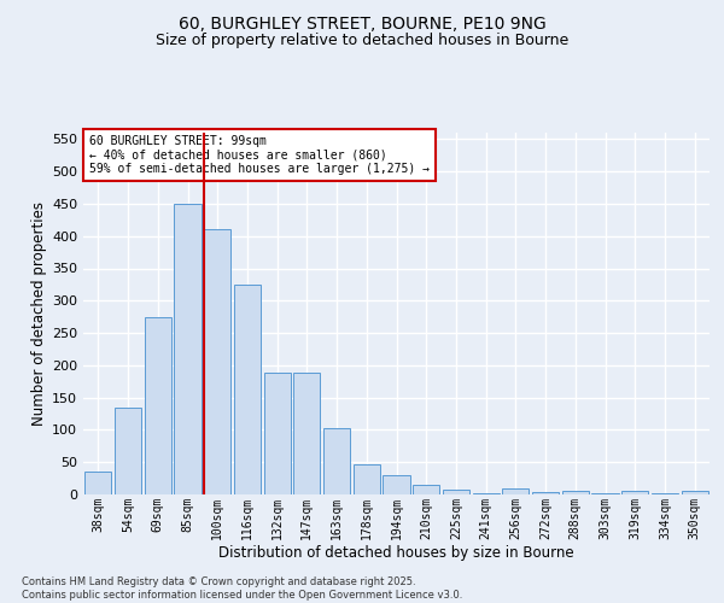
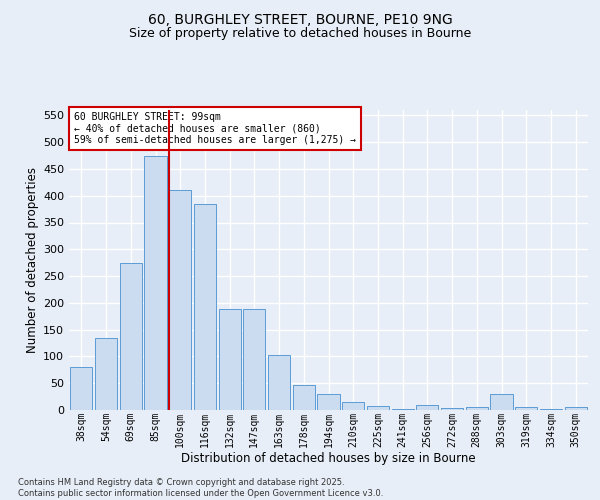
38sqm: 35 -> 80
85sqm: 450 -> 474
116sqm: 325 -> 384
303sqm: 2 -> 30
